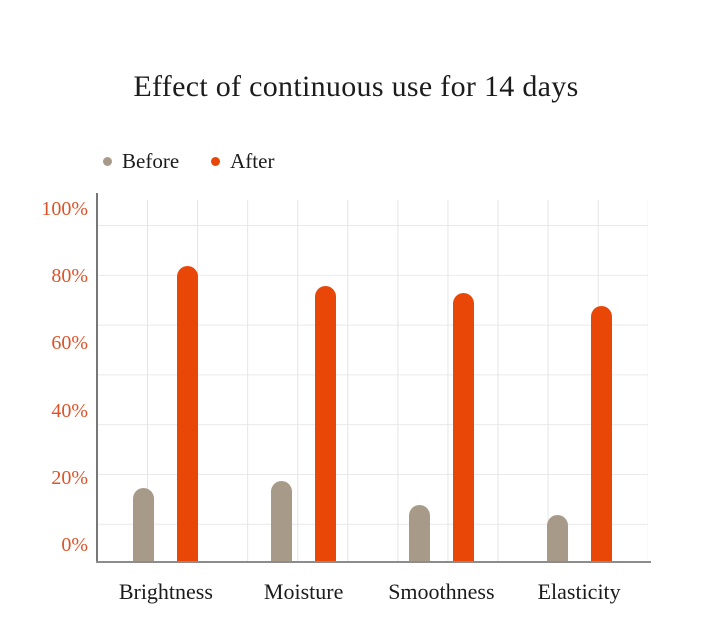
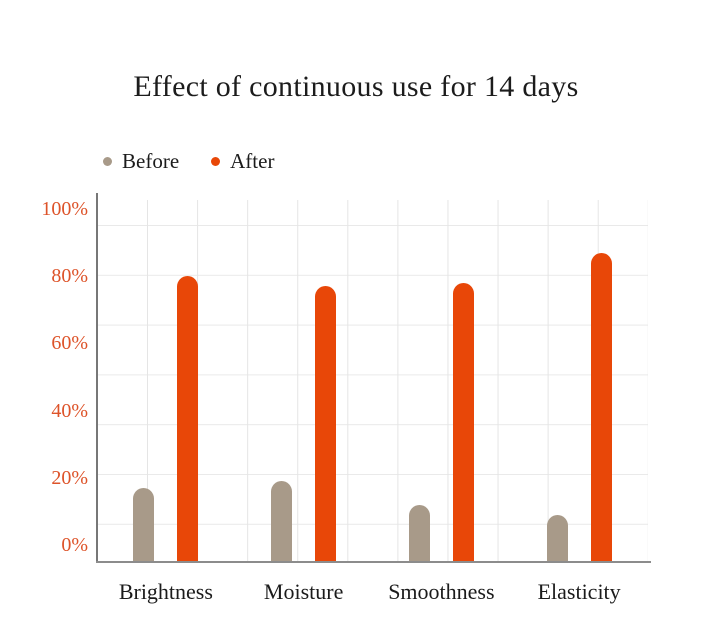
After/Brightness: 83% -> 80%
After/Smoothness: 75% -> 78%
After/Elasticity: 71% -> 87%
